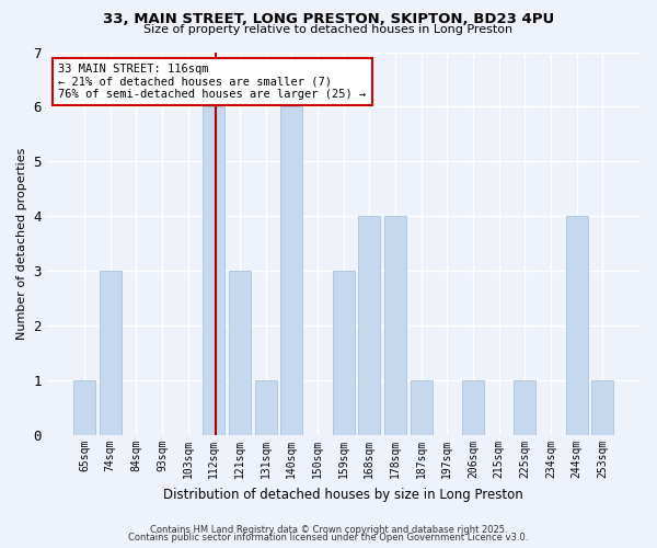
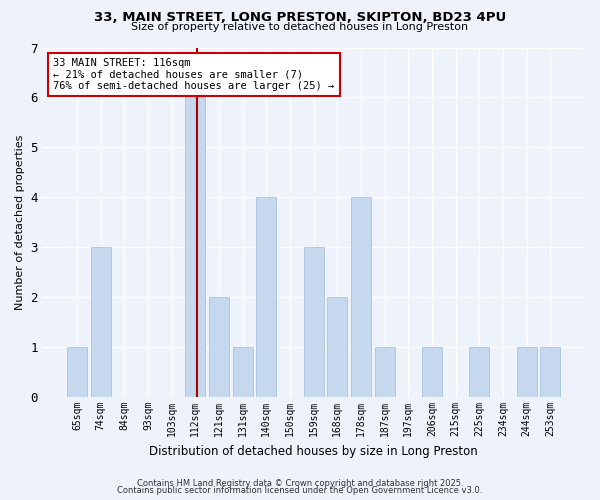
121sqm: 3 -> 2
140sqm: 6 -> 4
168sqm: 4 -> 2
244sqm: 4 -> 1
